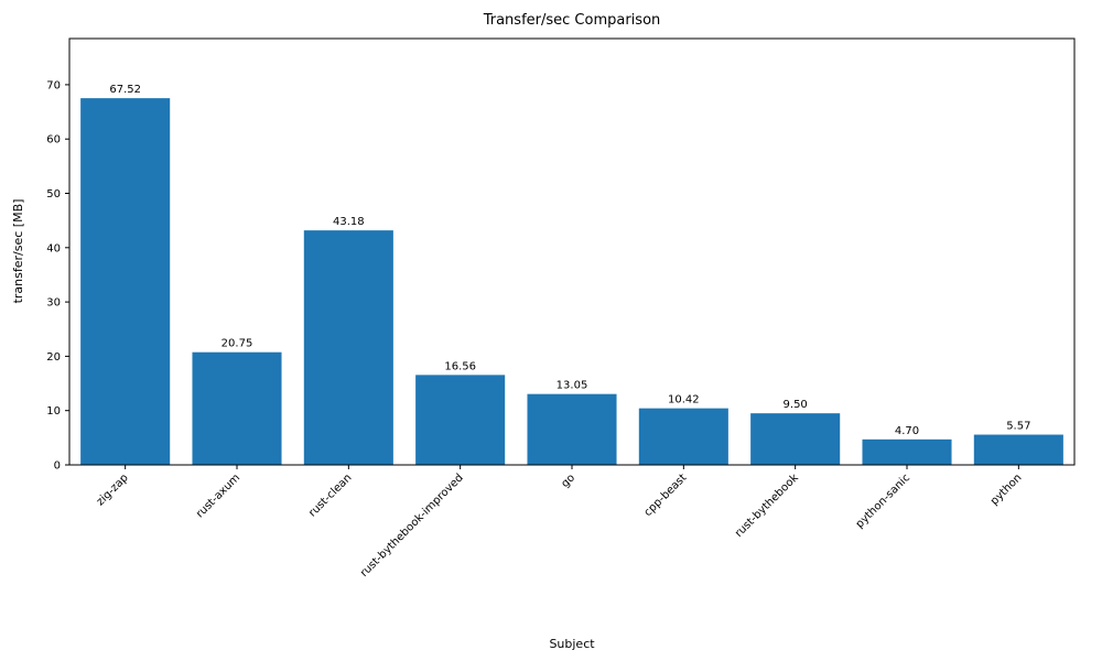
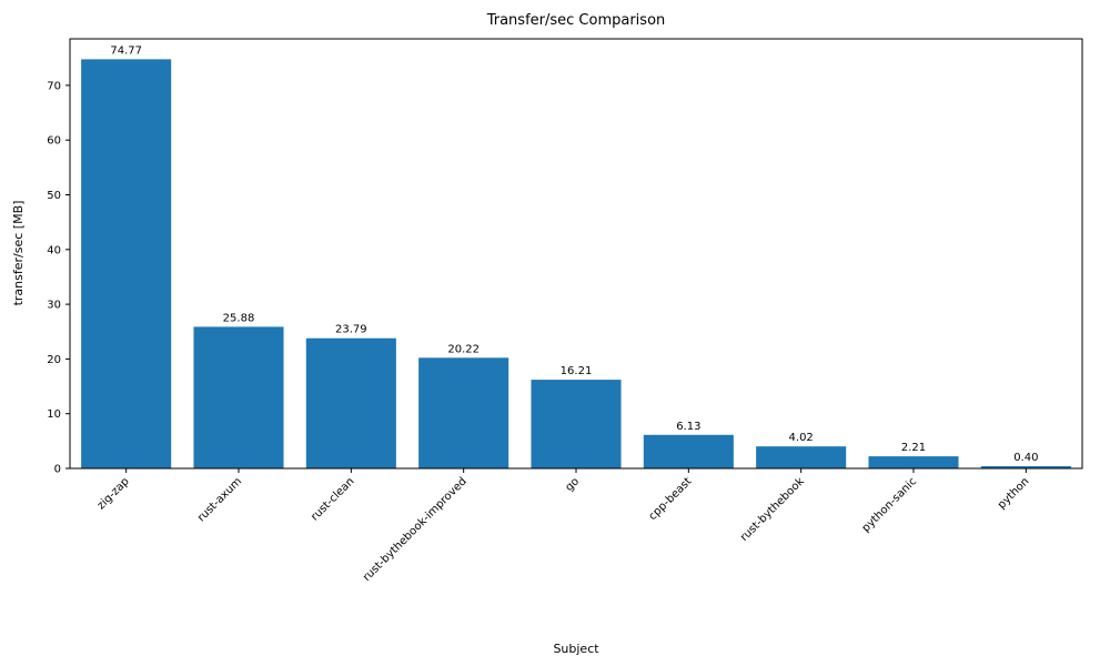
zig-zap: 67.52 -> 74.77
rust-axum: 20.75 -> 25.88
rust-clean: 43.18 -> 23.79
rust-bythebook-improved: 16.56 -> 20.22
go: 13.05 -> 16.21
cpp-beast: 10.42 -> 6.13
rust-bythebook: 9.50 -> 4.02
python-sanic: 4.70 -> 2.21
python: 5.57 -> 0.40
